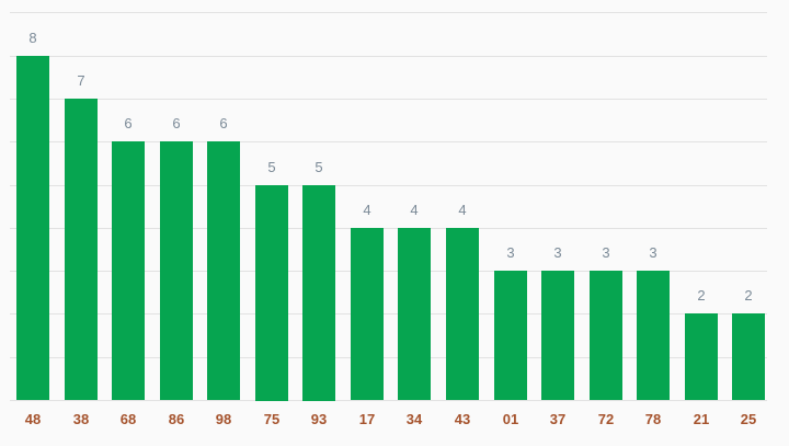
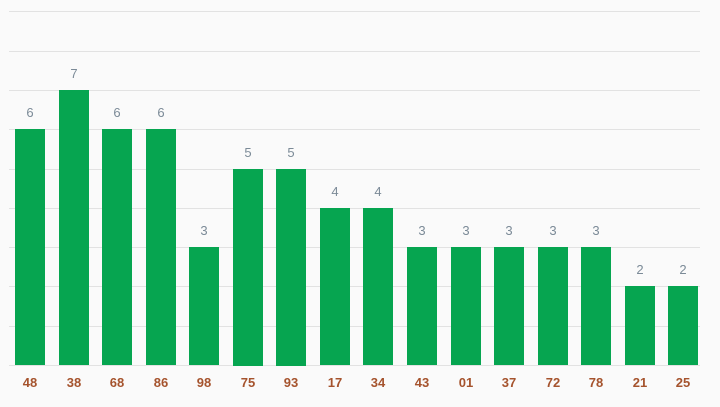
48: 8 -> 6
98: 6 -> 3
43: 4 -> 3
